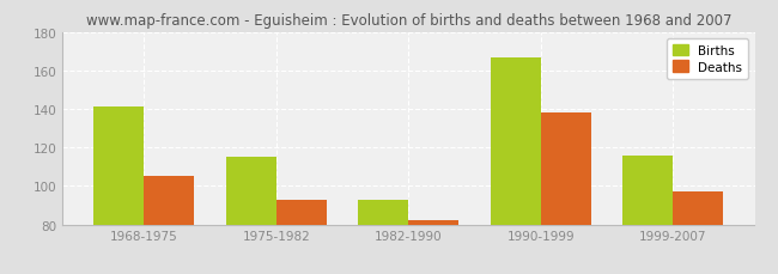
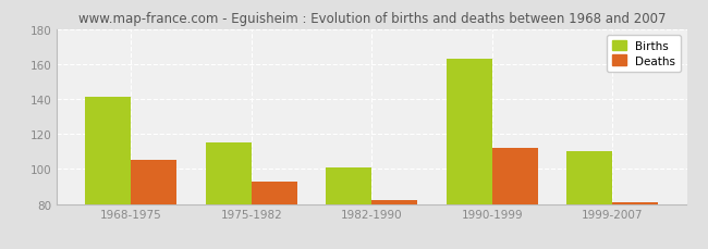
Births/1982-1990: 93 -> 101
Births/1990-1999: 167 -> 163
Deaths/1990-1999: 138 -> 112
Births/1999-2007: 116 -> 110
Deaths/1999-2007: 97 -> 81
